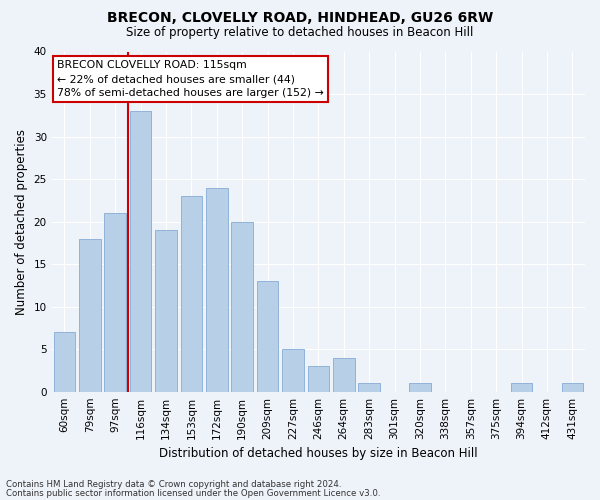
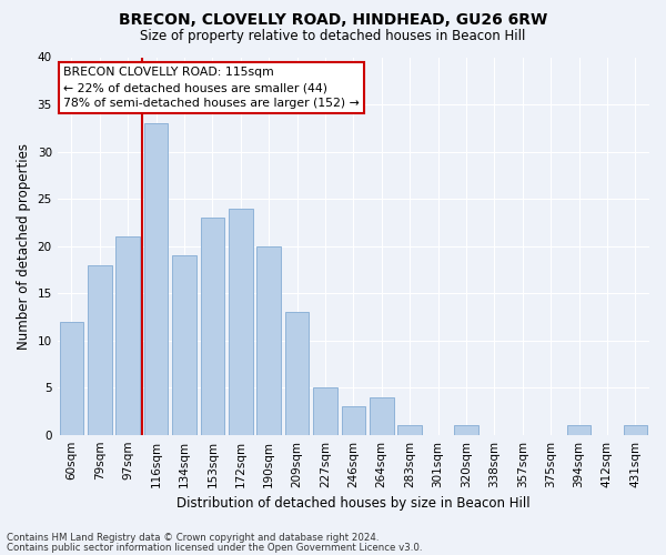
60sqm: 7 -> 12
